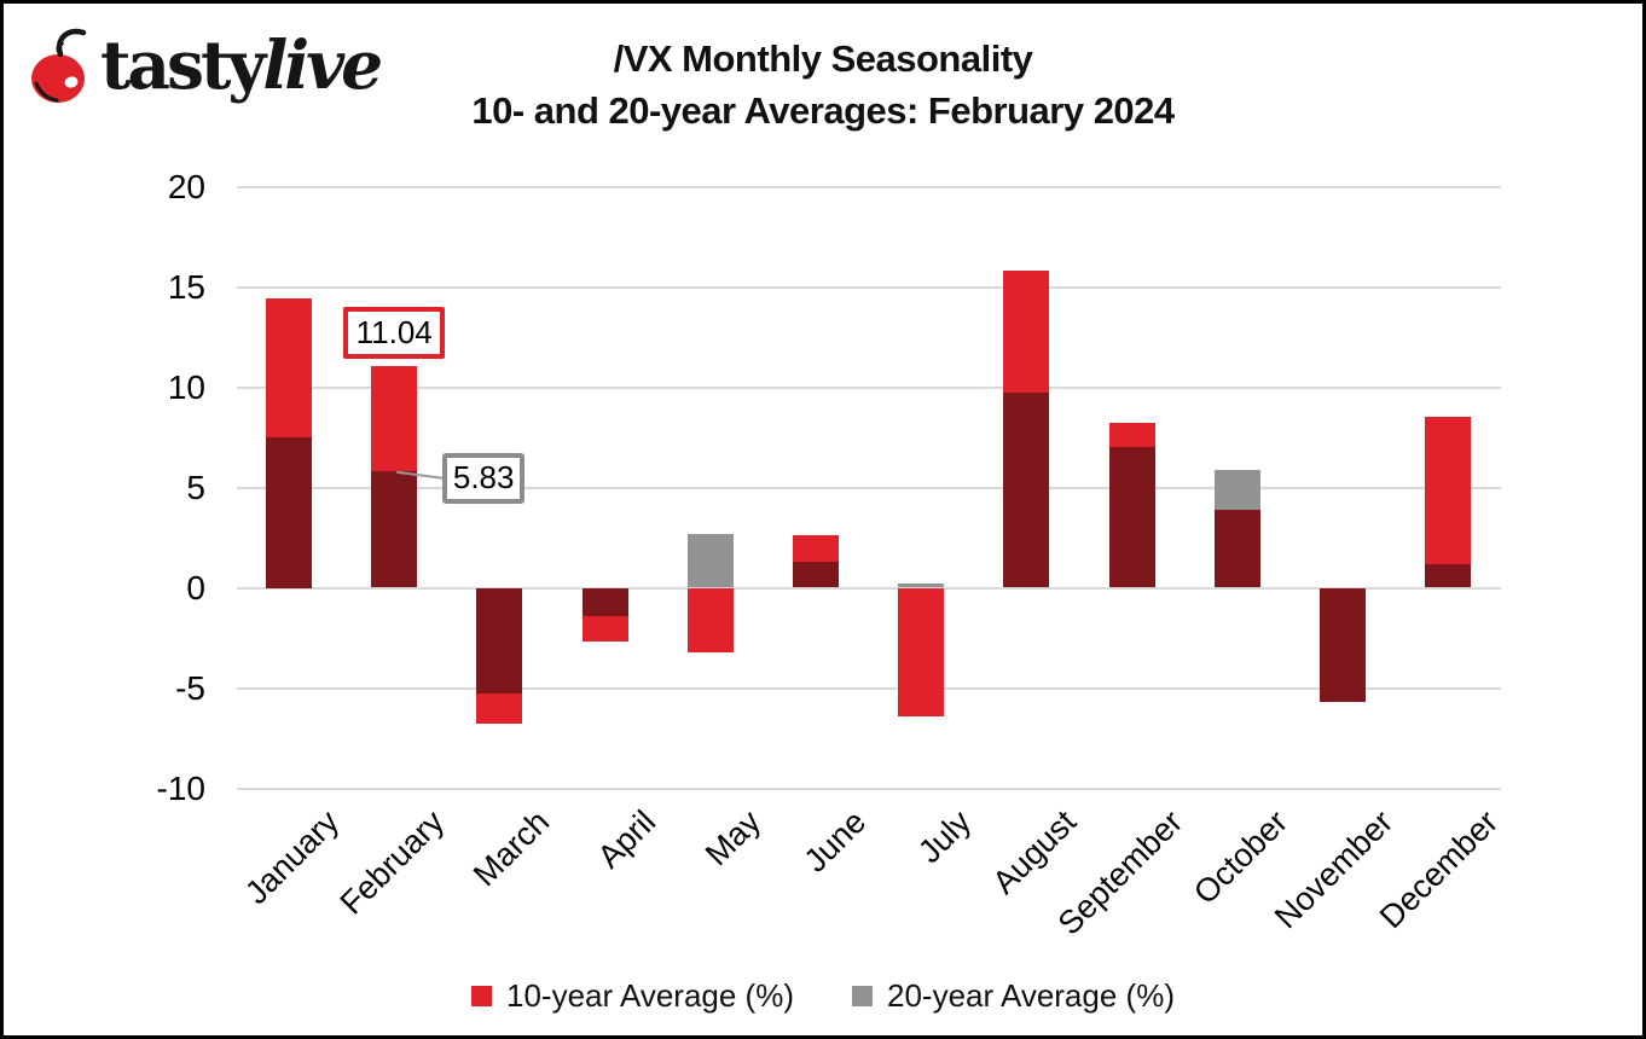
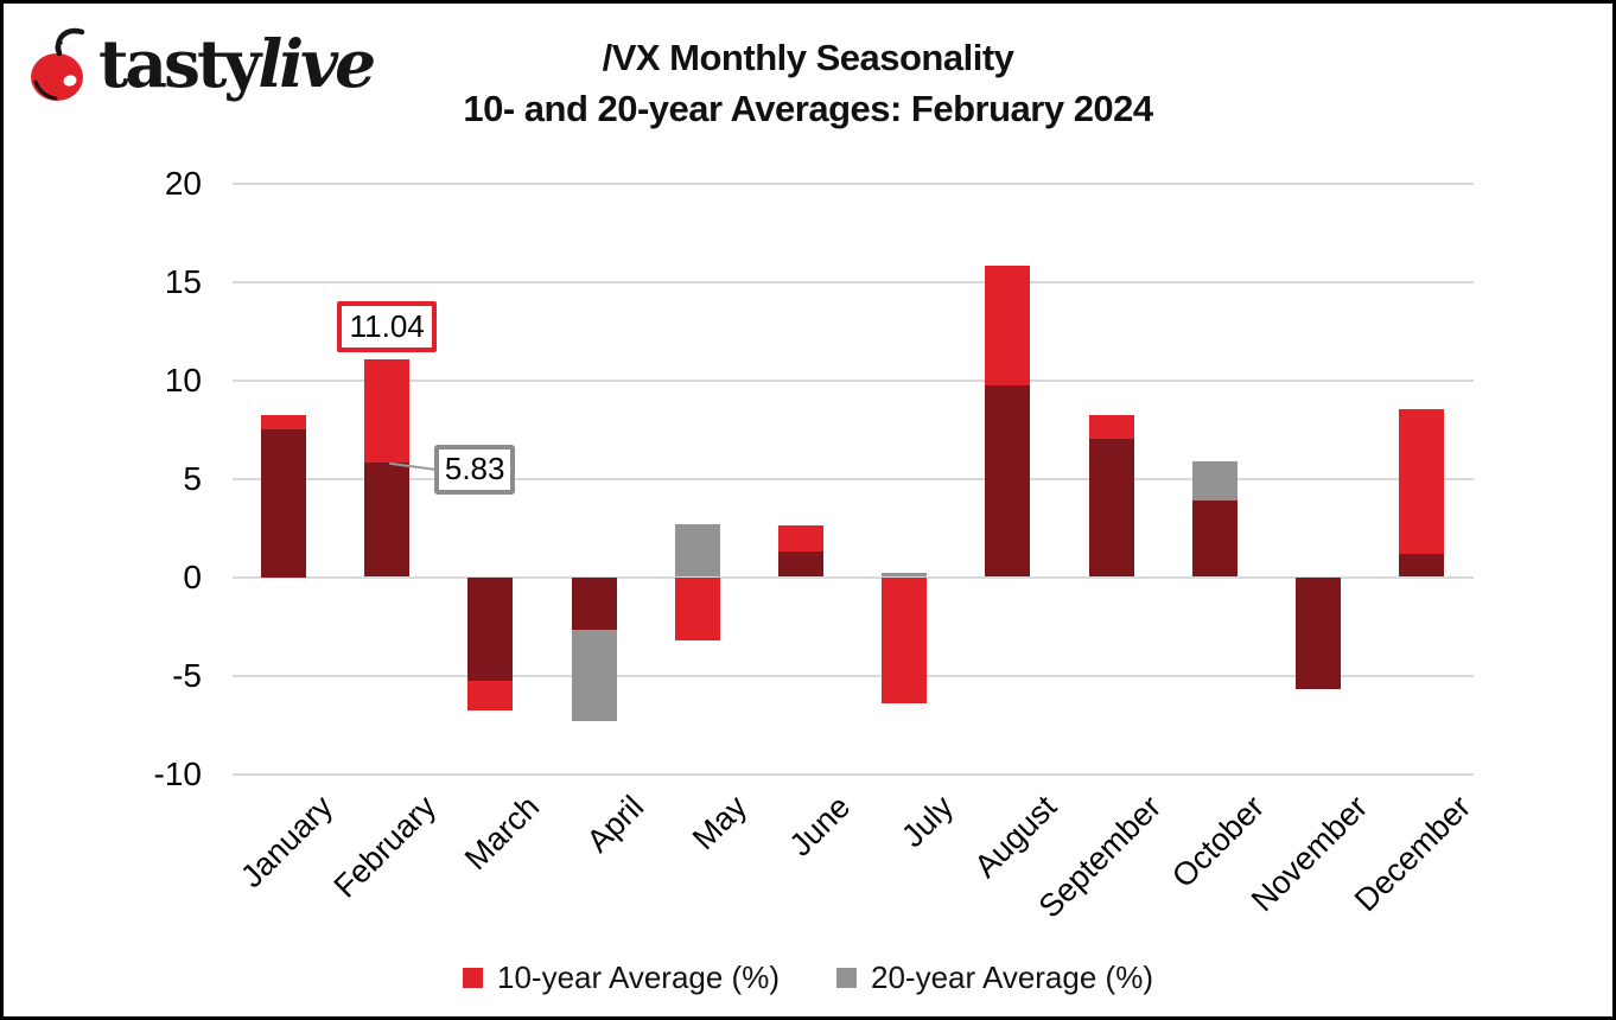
10-year Average (%)/January: 14.4 -> 8.2
20-year Average (%)/April: -1.4 -> -7.3
